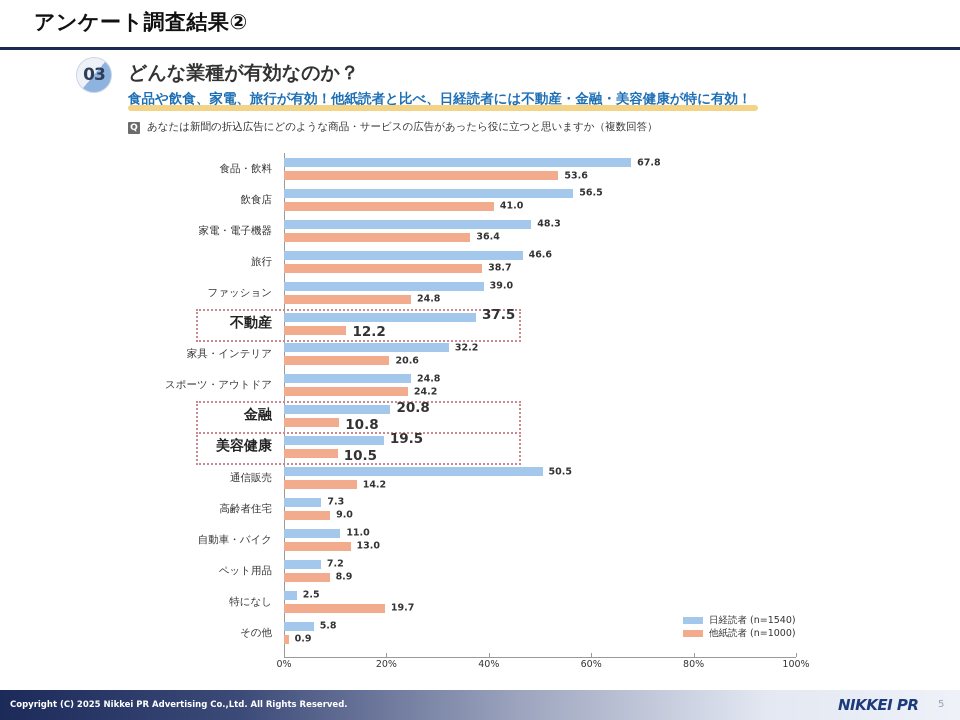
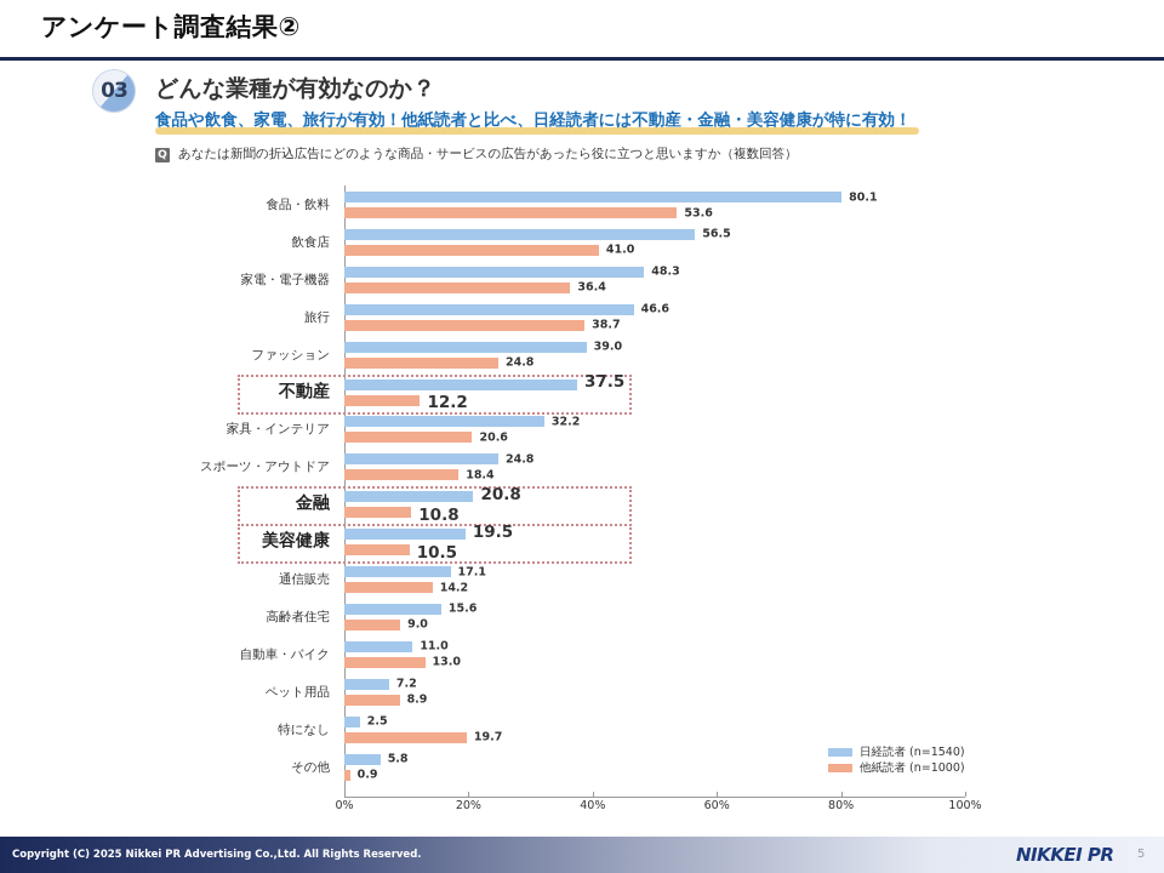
日経読者/食品・飲料: 67.8 -> 80.1
他紙読者/スポーツ・アウトドア: 24.2 -> 18.4
日経読者/通信販売: 50.5 -> 17.1
日経読者/高齢者住宅: 7.3 -> 15.6
